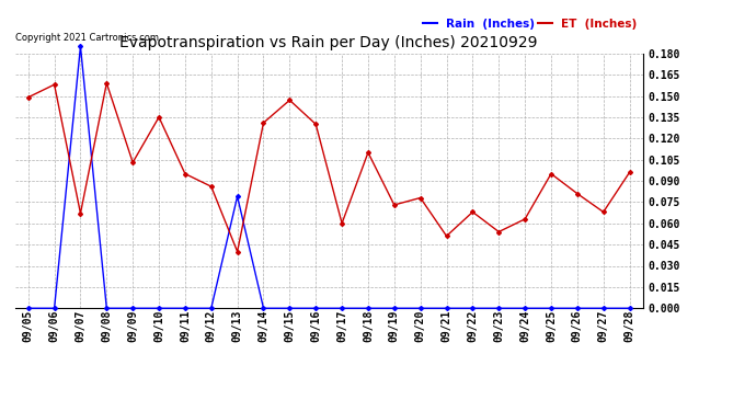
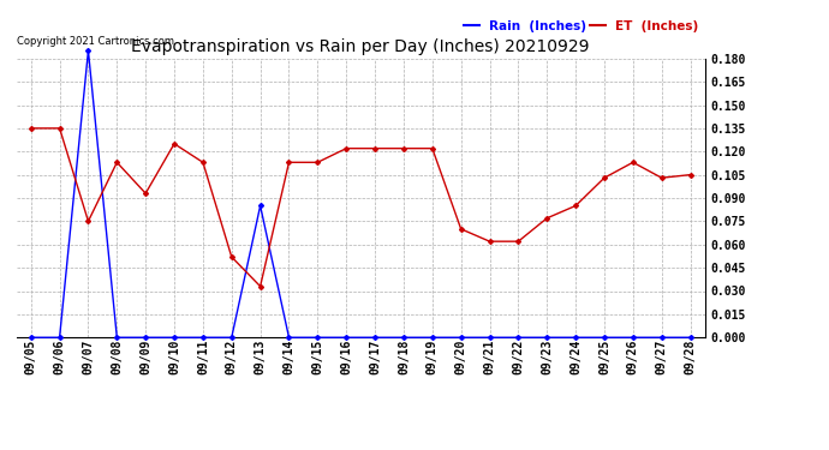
ET (Inches)/09/05: 0.149 -> 0.135
ET (Inches)/09/06: 0.158 -> 0.135
ET (Inches)/09/07: 0.067 -> 0.075
ET (Inches)/09/08: 0.159 -> 0.113
ET (Inches)/09/09: 0.103 -> 0.093
ET (Inches)/09/10: 0.135 -> 0.125
ET (Inches)/09/11: 0.095 -> 0.113
ET (Inches)/09/12: 0.086 -> 0.052
Rain (Inches)/09/13: 0.079 -> 0.085
ET (Inches)/09/13: 0.040 -> 0.033
ET (Inches)/09/14: 0.131 -> 0.113
ET (Inches)/09/15: 0.147 -> 0.113
ET (Inches)/09/16: 0.130 -> 0.122
ET (Inches)/09/17: 0.060 -> 0.122
ET (Inches)/09/18: 0.110 -> 0.122
ET (Inches)/09/19: 0.073 -> 0.122
ET (Inches)/09/20: 0.078 -> 0.070
ET (Inches)/09/21: 0.051 -> 0.062
ET (Inches)/09/22: 0.068 -> 0.062
ET (Inches)/09/23: 0.054 -> 0.077
ET (Inches)/09/24: 0.063 -> 0.085
ET (Inches)/09/25: 0.095 -> 0.103
ET (Inches)/09/26: 0.081 -> 0.113
ET (Inches)/09/27: 0.068 -> 0.103
ET (Inches)/09/28: 0.096 -> 0.105
